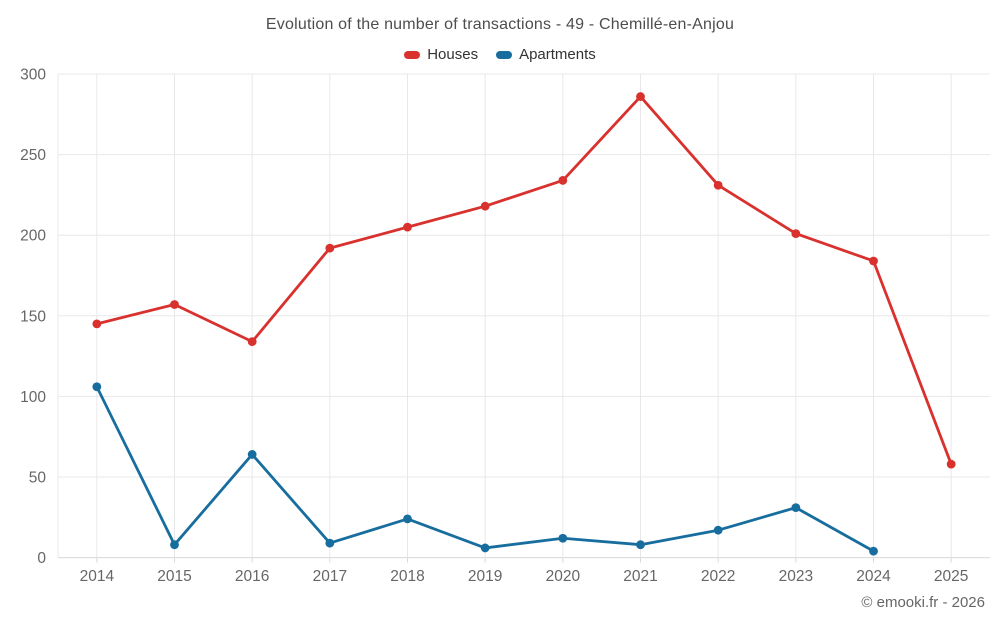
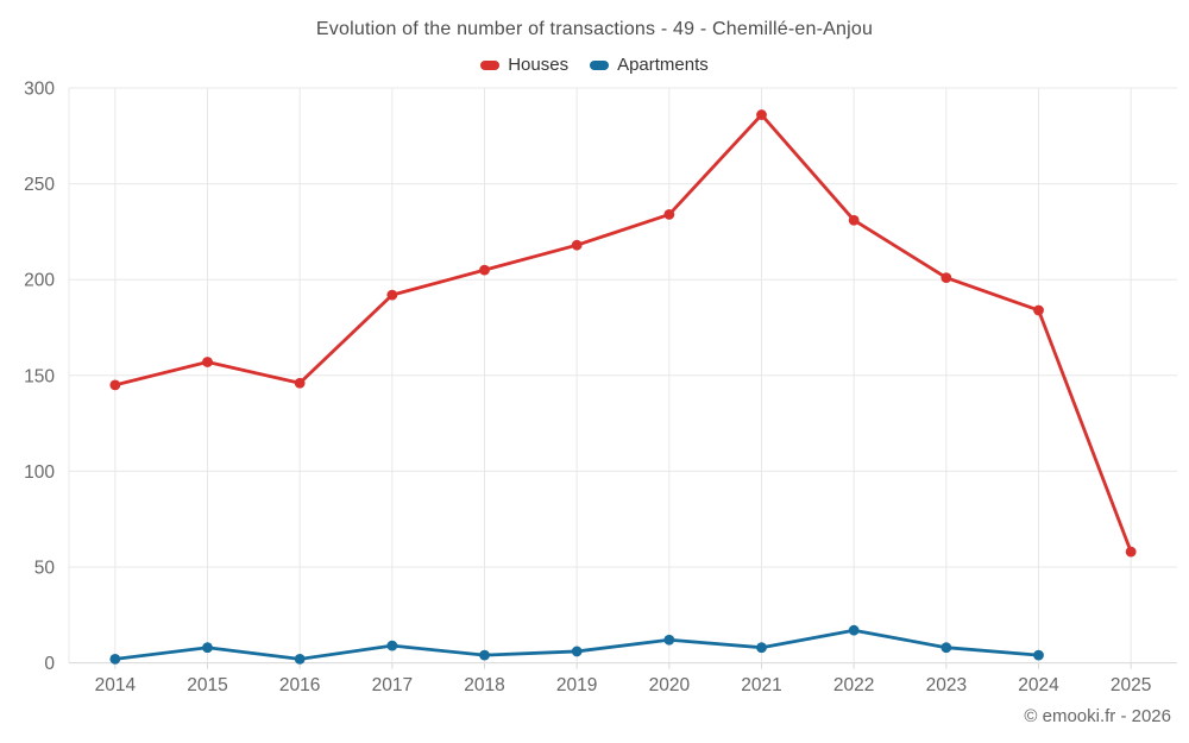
Apartments/2014: 106 -> 2
Houses/2016: 134 -> 146
Apartments/2016: 64 -> 2
Apartments/2018: 24 -> 4
Apartments/2023: 31 -> 8
